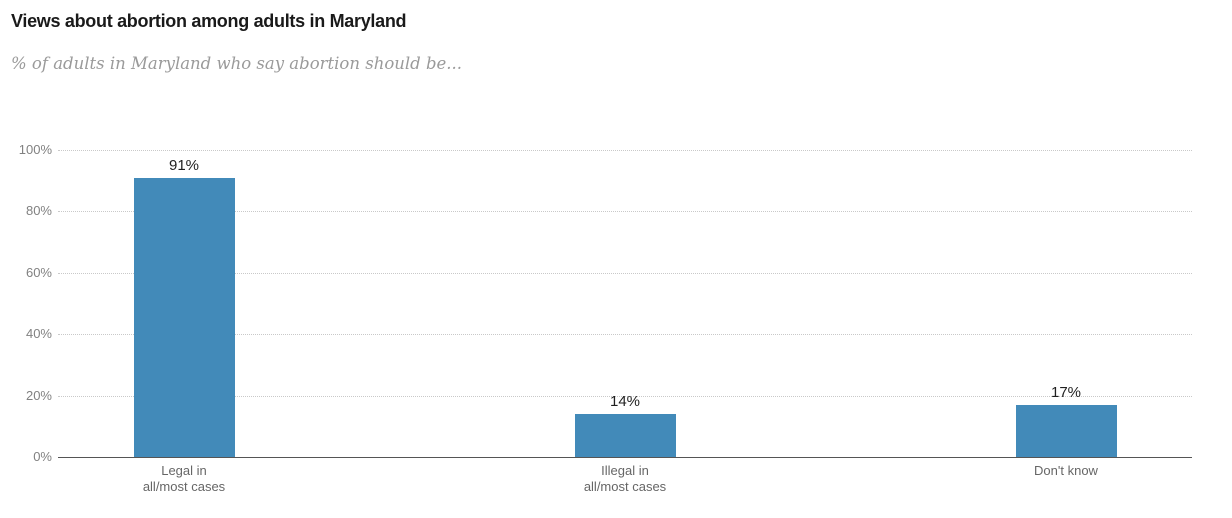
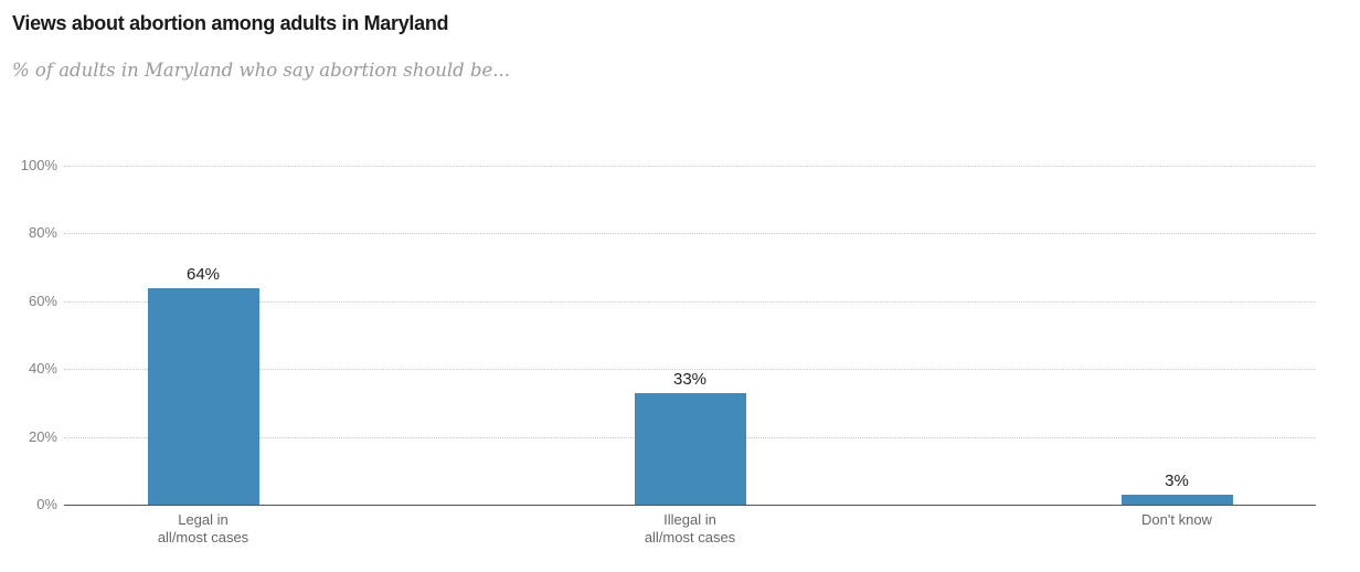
Legal in all/most cases: 91% -> 64%
Illegal in all/most cases: 14% -> 33%
Don't know: 17% -> 3%
